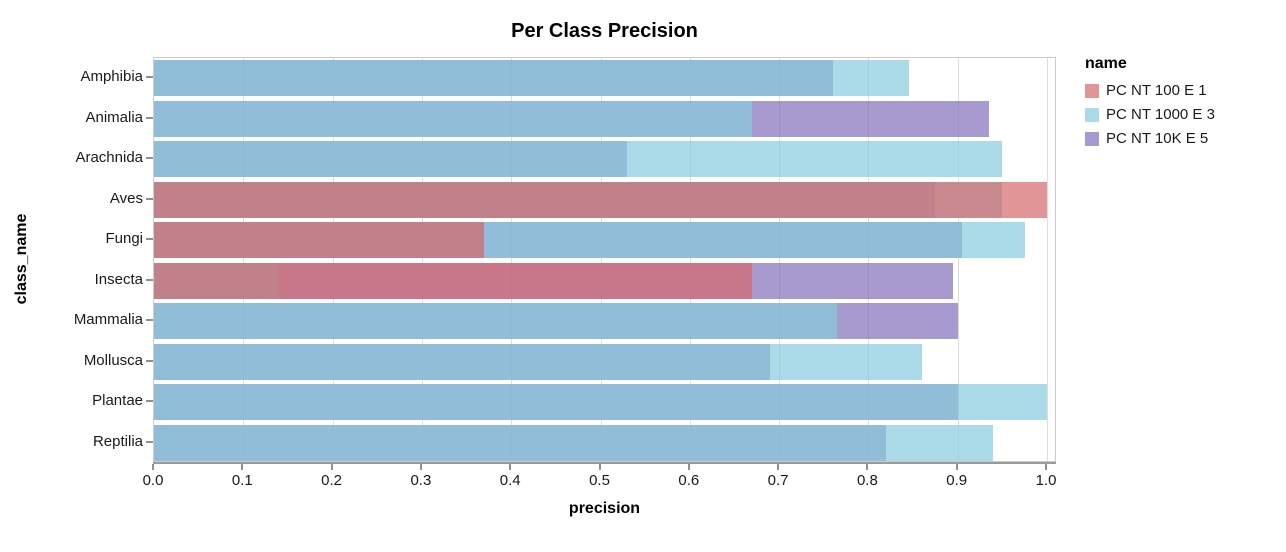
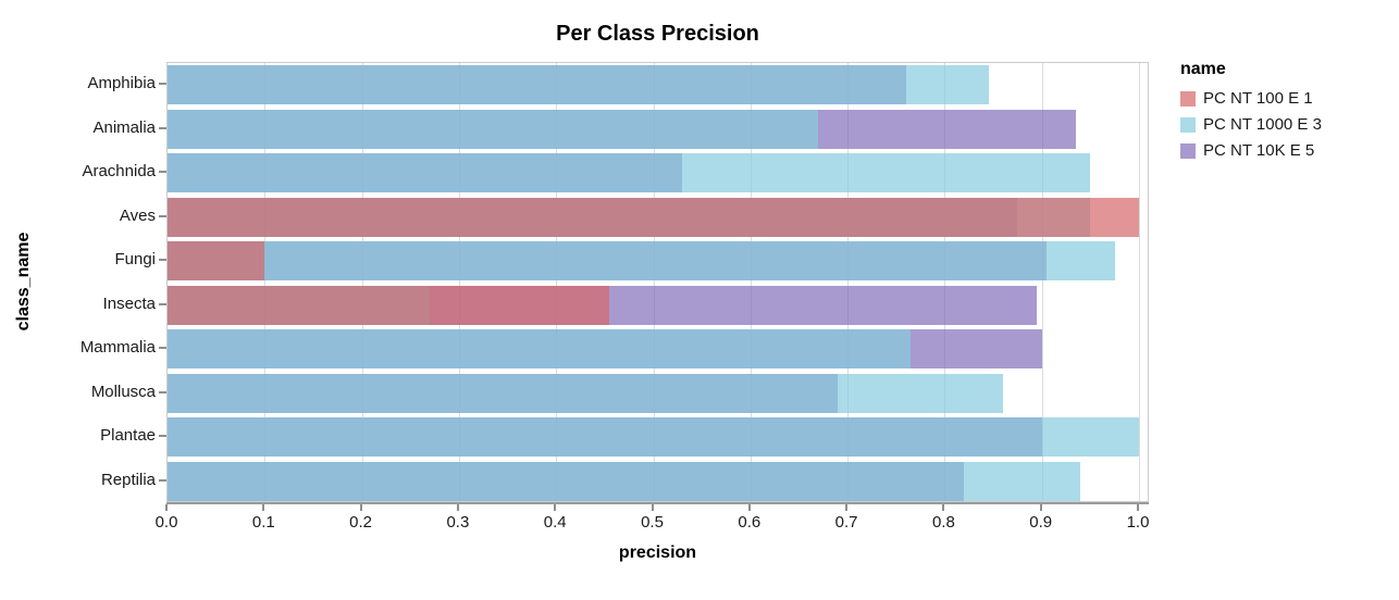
PC NT 100 E 1/Fungi: 0.37 -> 0.10
PC NT 100 E 1/Insecta: 0.67 -> 0.46
PC NT 1000 E 3/Insecta: 0.14 -> 0.27
